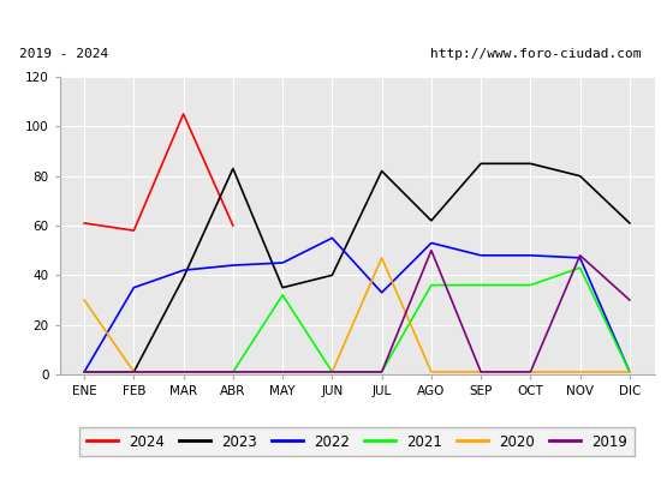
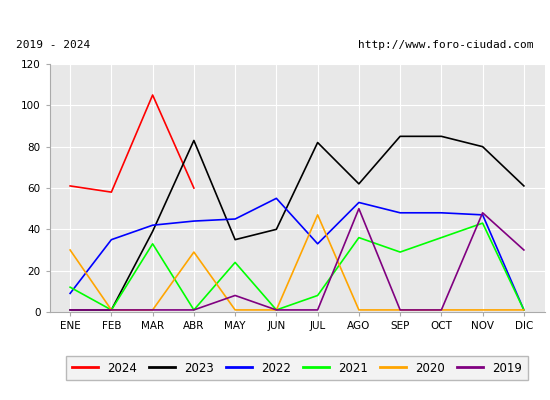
2022/ENE: 1 -> 9
2021/ENE: 1 -> 12
2021/MAR: 1 -> 33
2020/ABR: 1 -> 29
2021/MAY: 32 -> 24
2019/MAY: 1 -> 8
2021/JUL: 1 -> 8
2021/SEP: 36 -> 29
